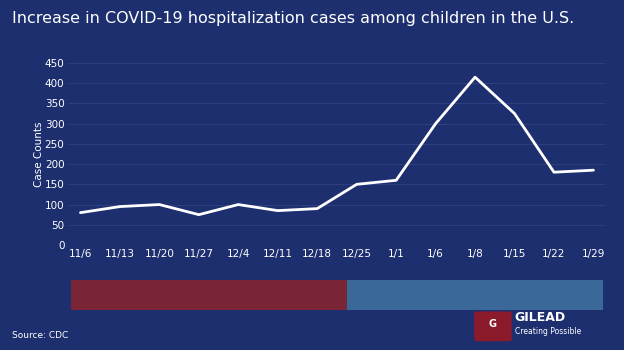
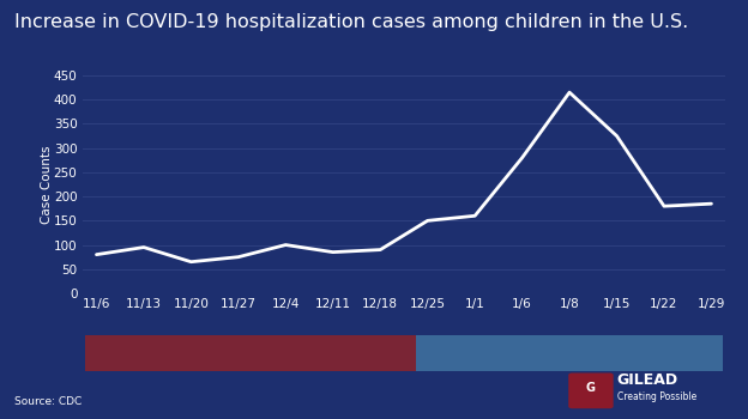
11/20: 100 -> 65
1/6: 300 -> 280
